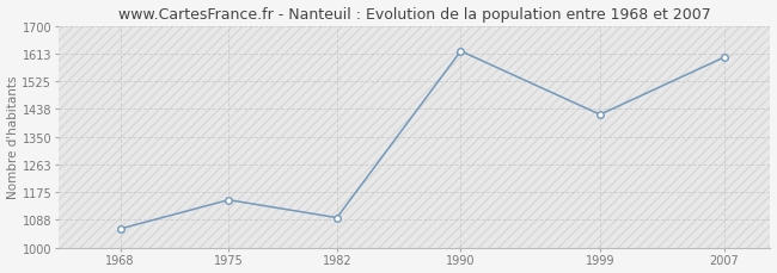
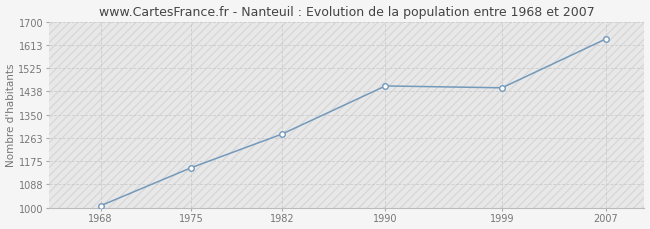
1968: 1060 -> 1008
1982: 1095 -> 1277
1990: 1620 -> 1458
1999: 1420 -> 1451
2007: 1600 -> 1634
